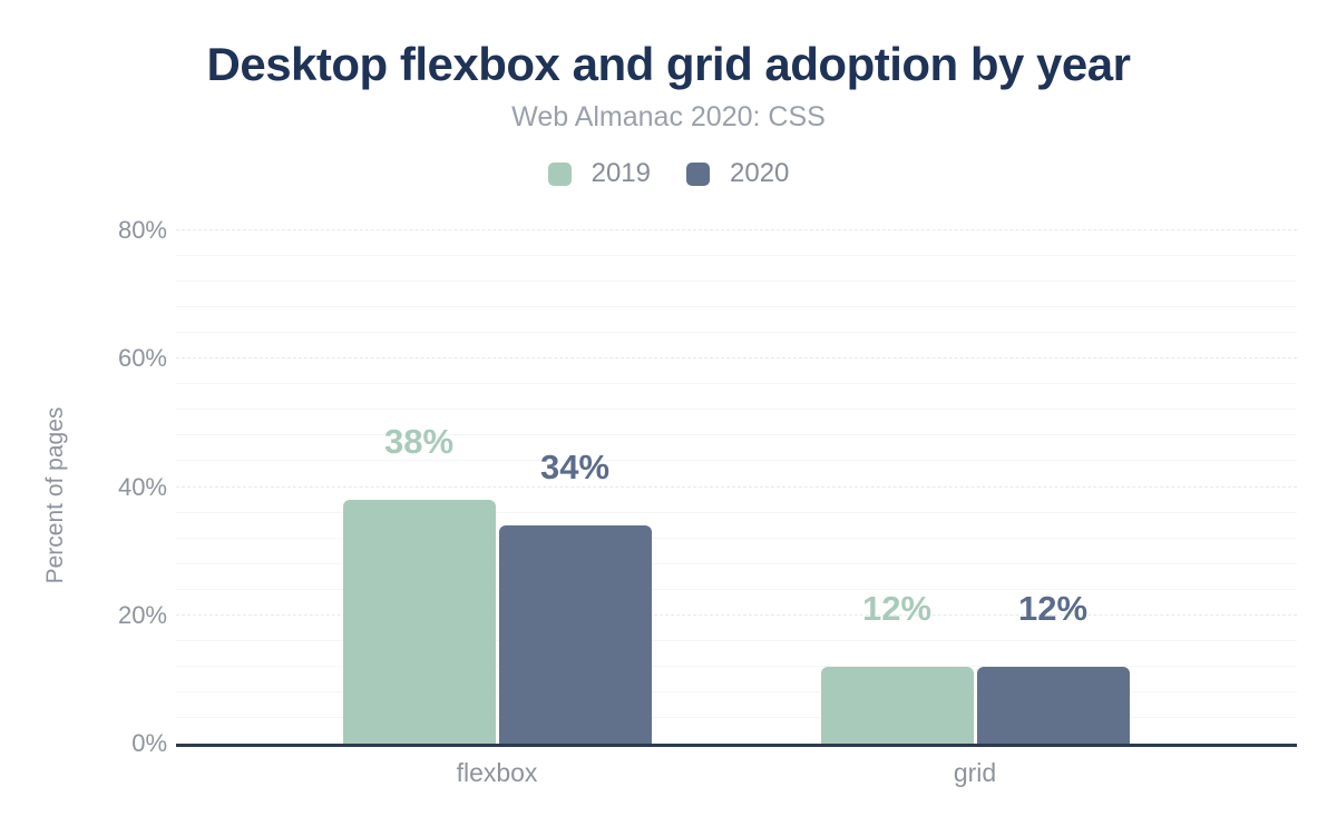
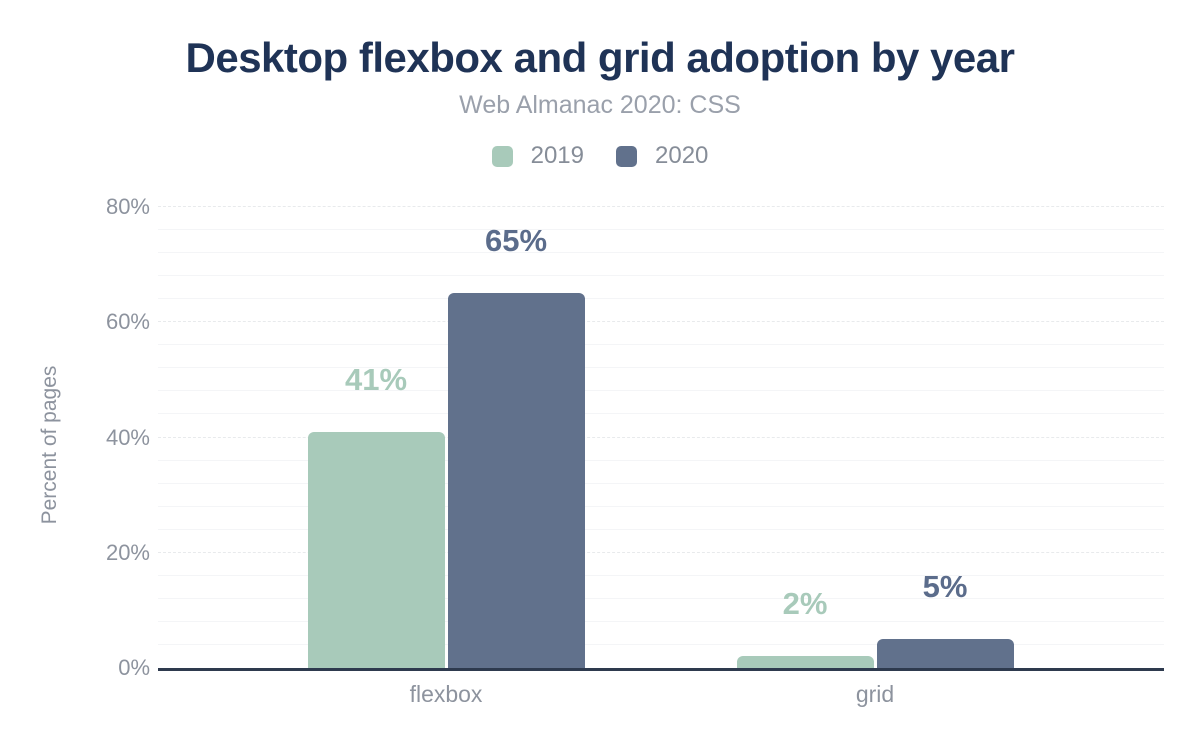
2019/flexbox: 38% -> 41%
2020/flexbox: 34% -> 65%
2019/grid: 12% -> 2%
2020/grid: 12% -> 5%
